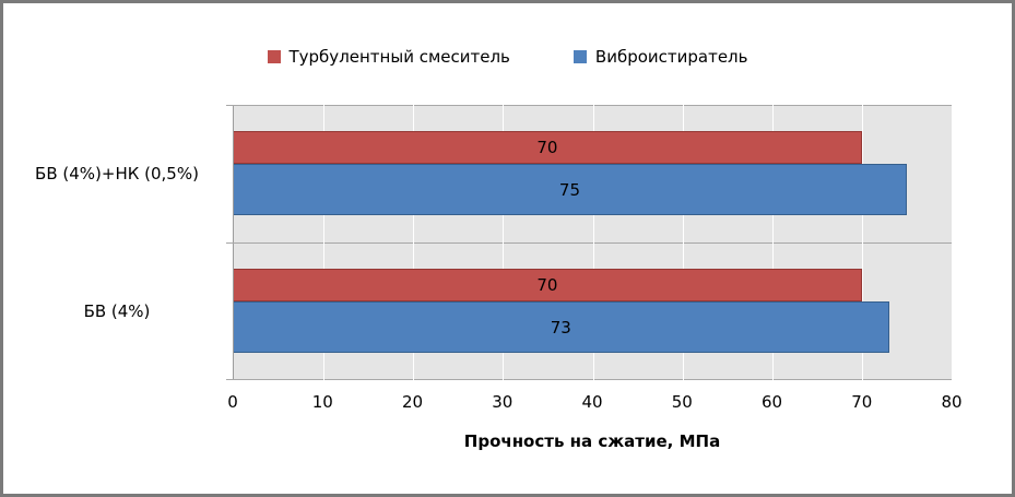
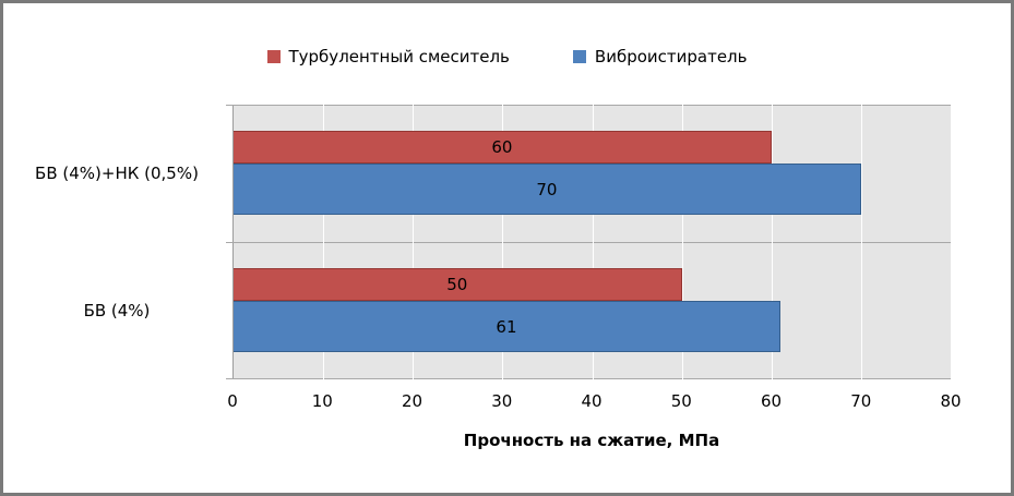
Турбулентный смеситель/БВ (4%)+НК (0,5%): 70 -> 60
Виброистиратель/БВ (4%)+НК (0,5%): 75 -> 70
Турбулентный смеситель/БВ (4%): 70 -> 50
Виброистиратель/БВ (4%): 73 -> 61
